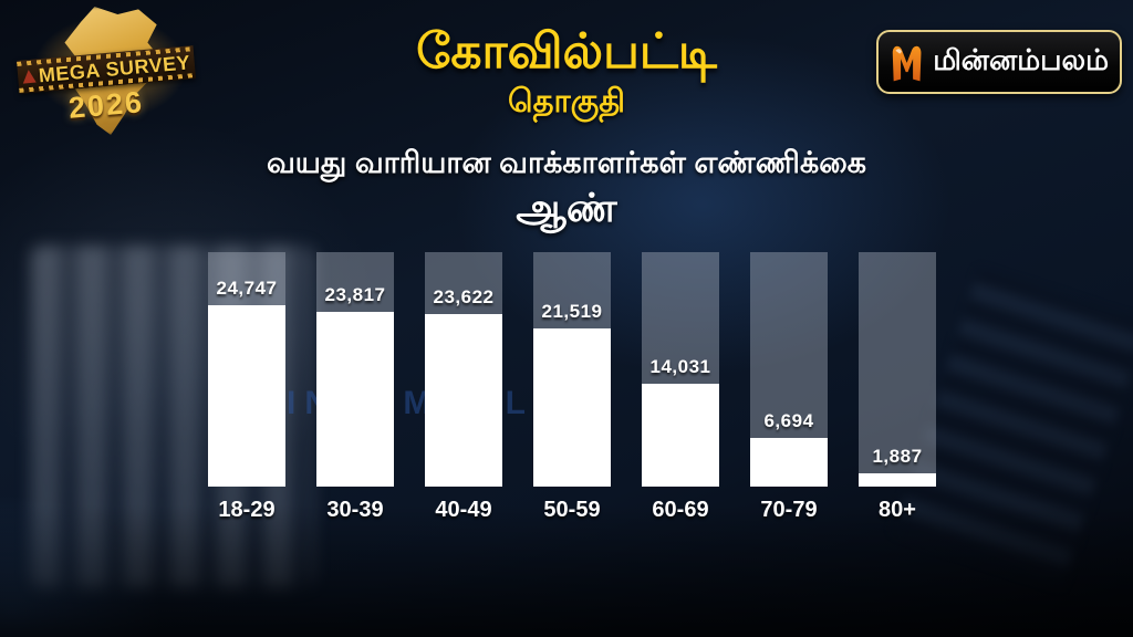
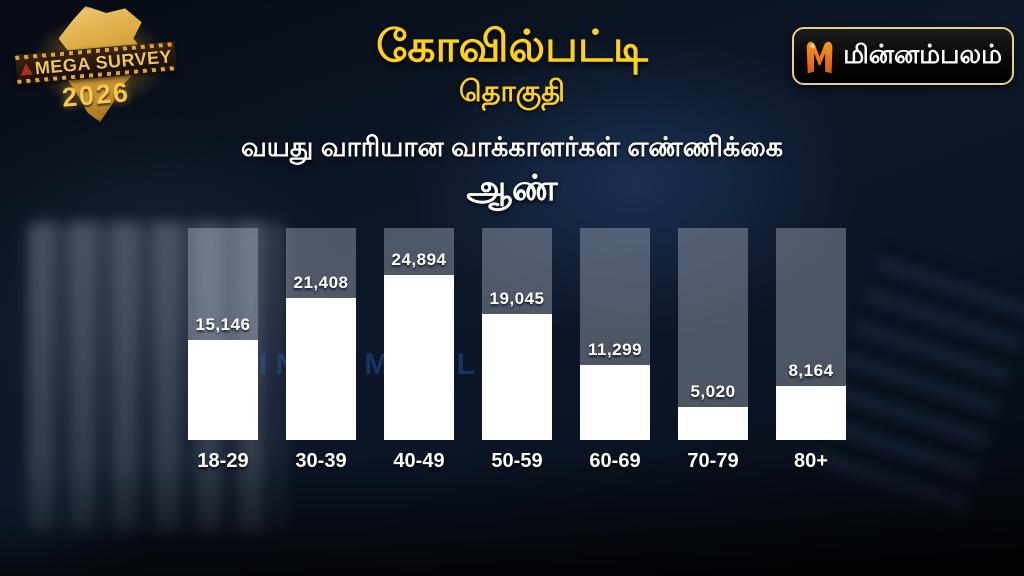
18-29: 24,747 -> 15,146
30-39: 23,817 -> 21,408
40-49: 23,622 -> 24,894
50-59: 21,519 -> 19,045
60-69: 14,031 -> 11,299
70-79: 6,694 -> 5,020
80+: 1,887 -> 8,164
